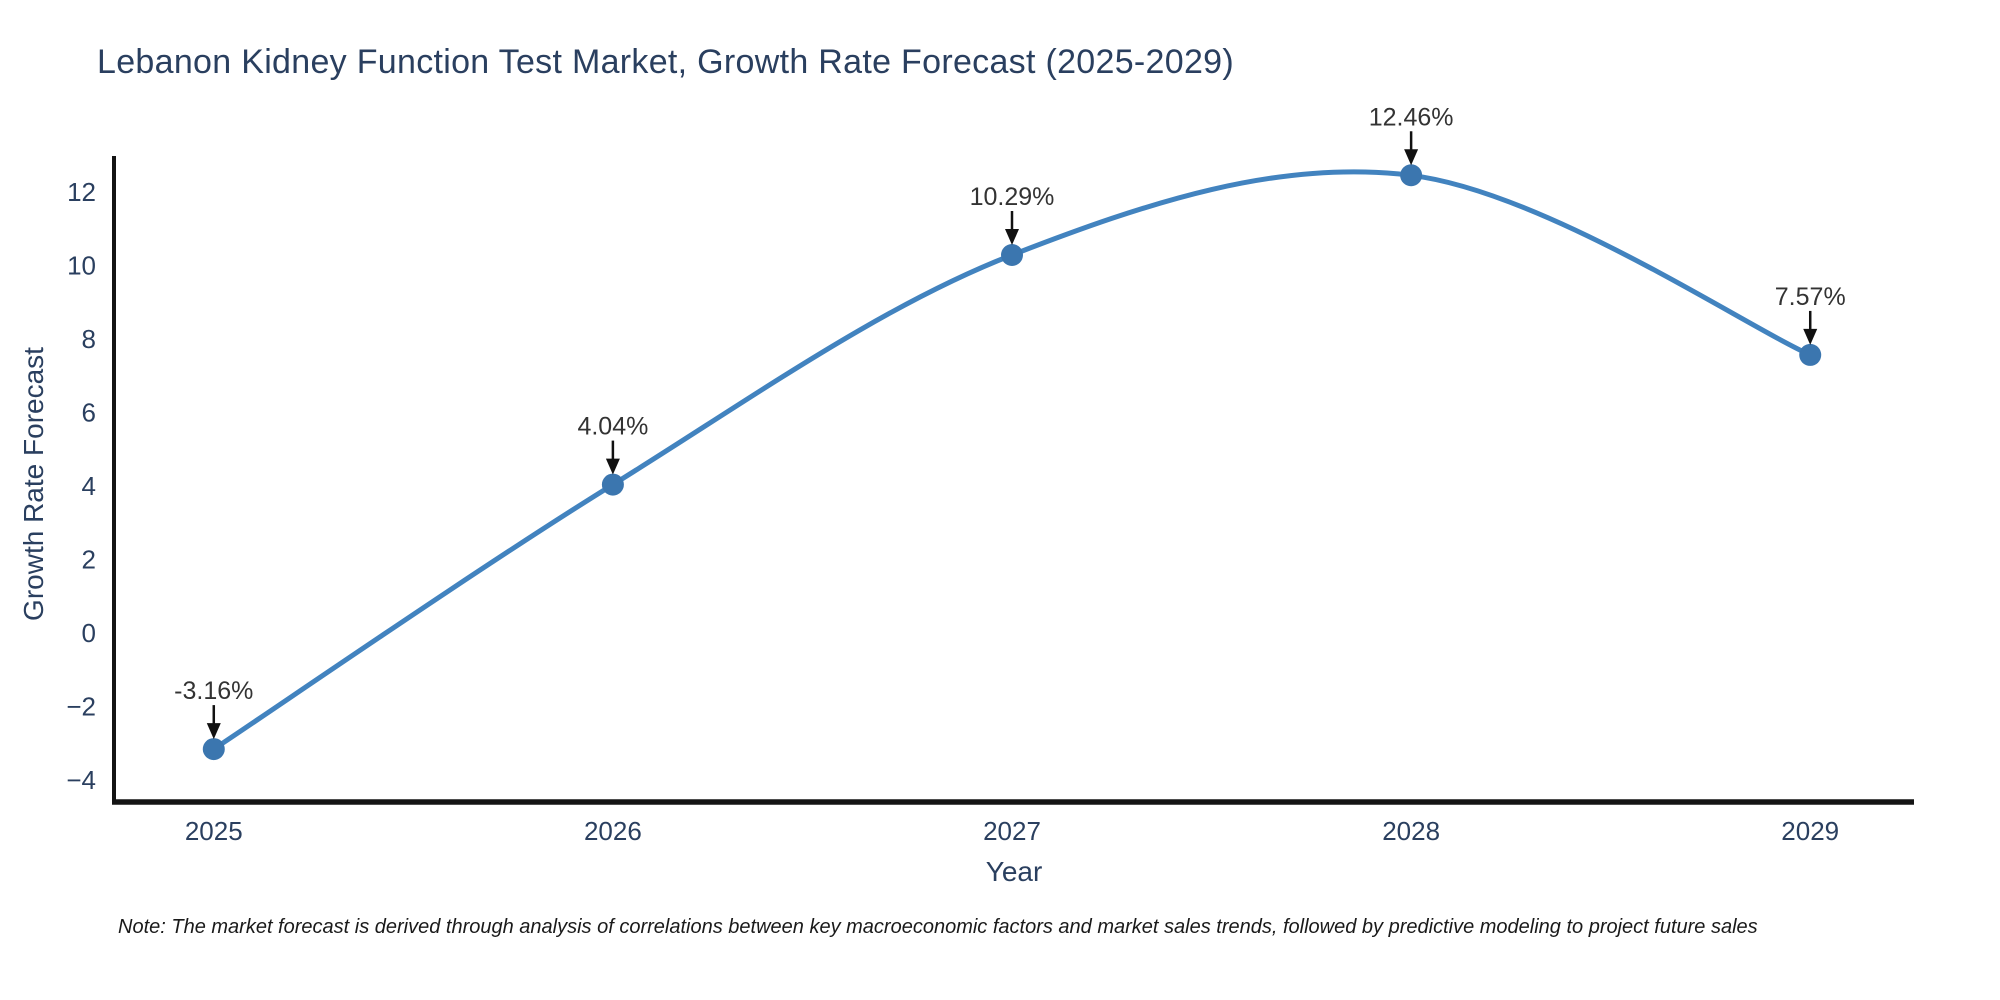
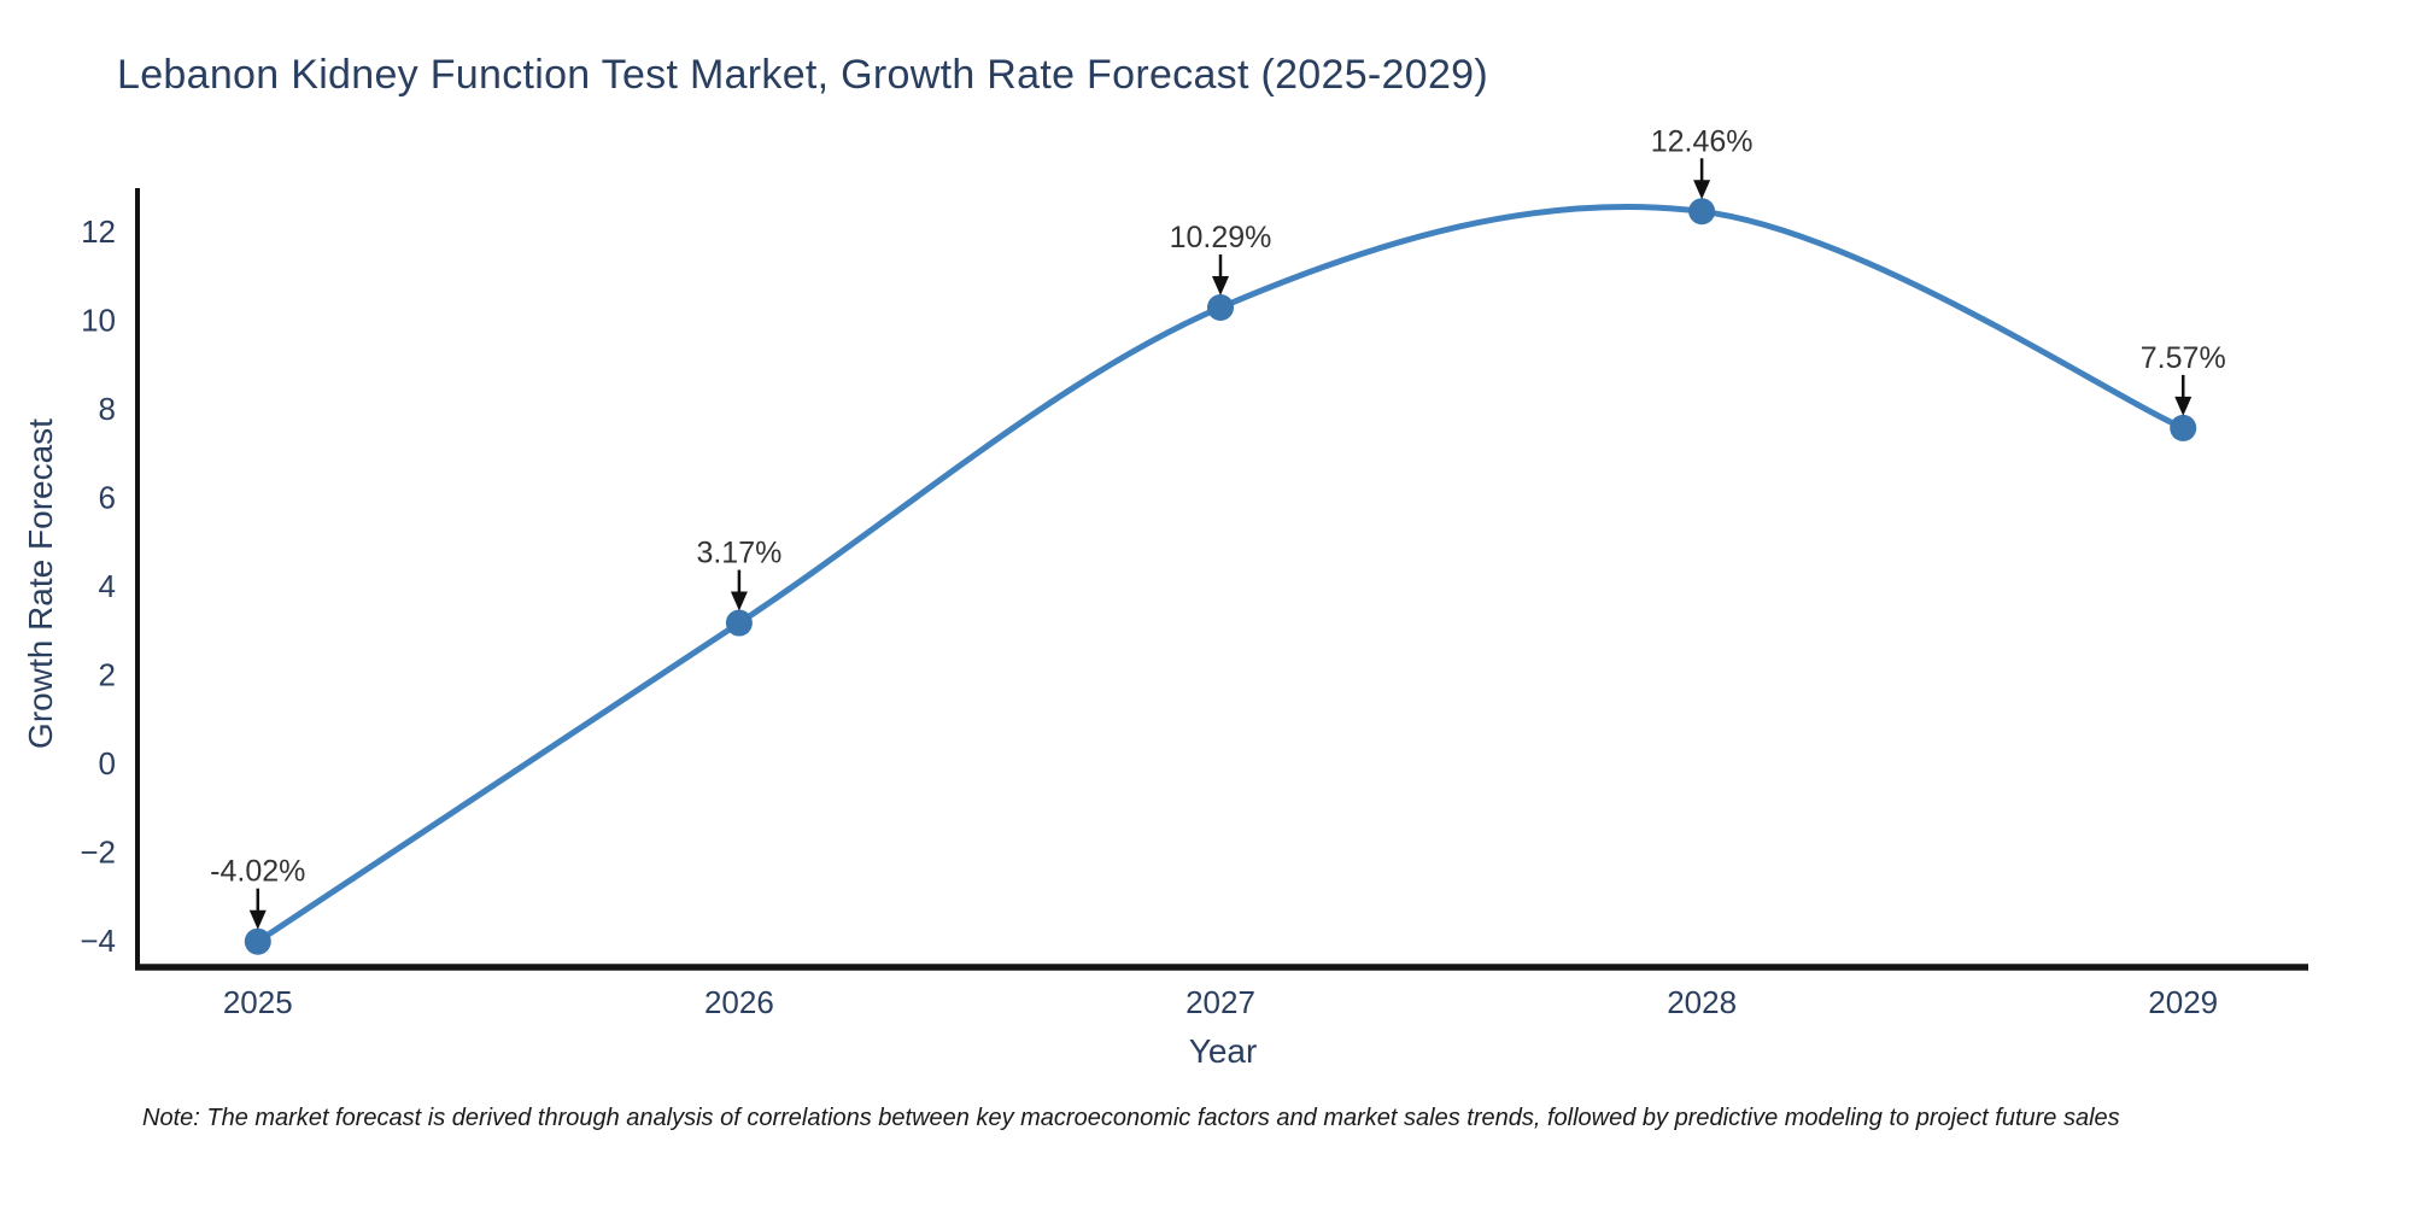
2025: -3.16% -> -4.02%
2026: 4.04% -> 3.17%
